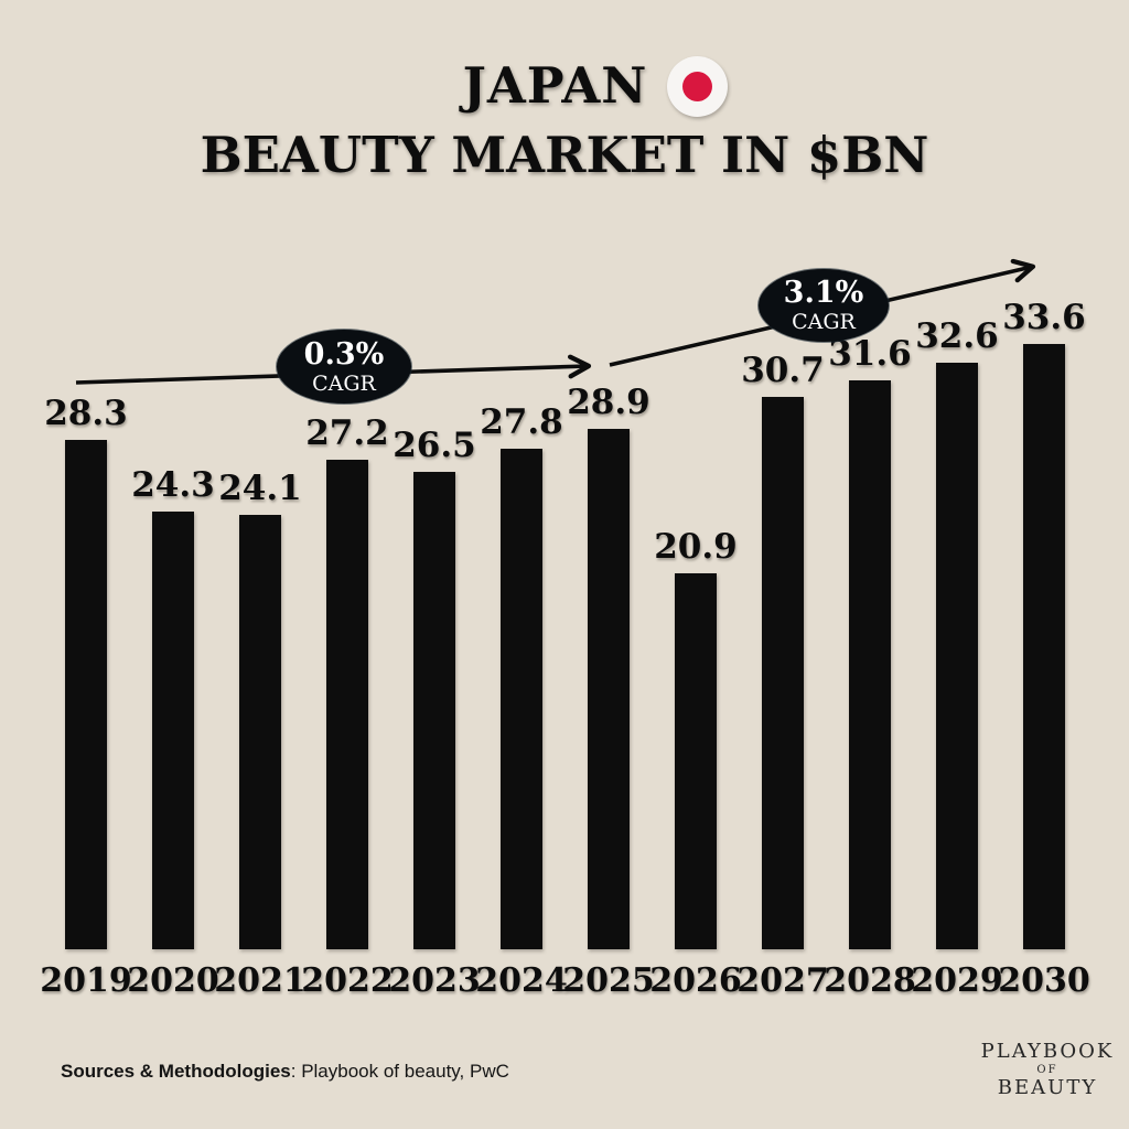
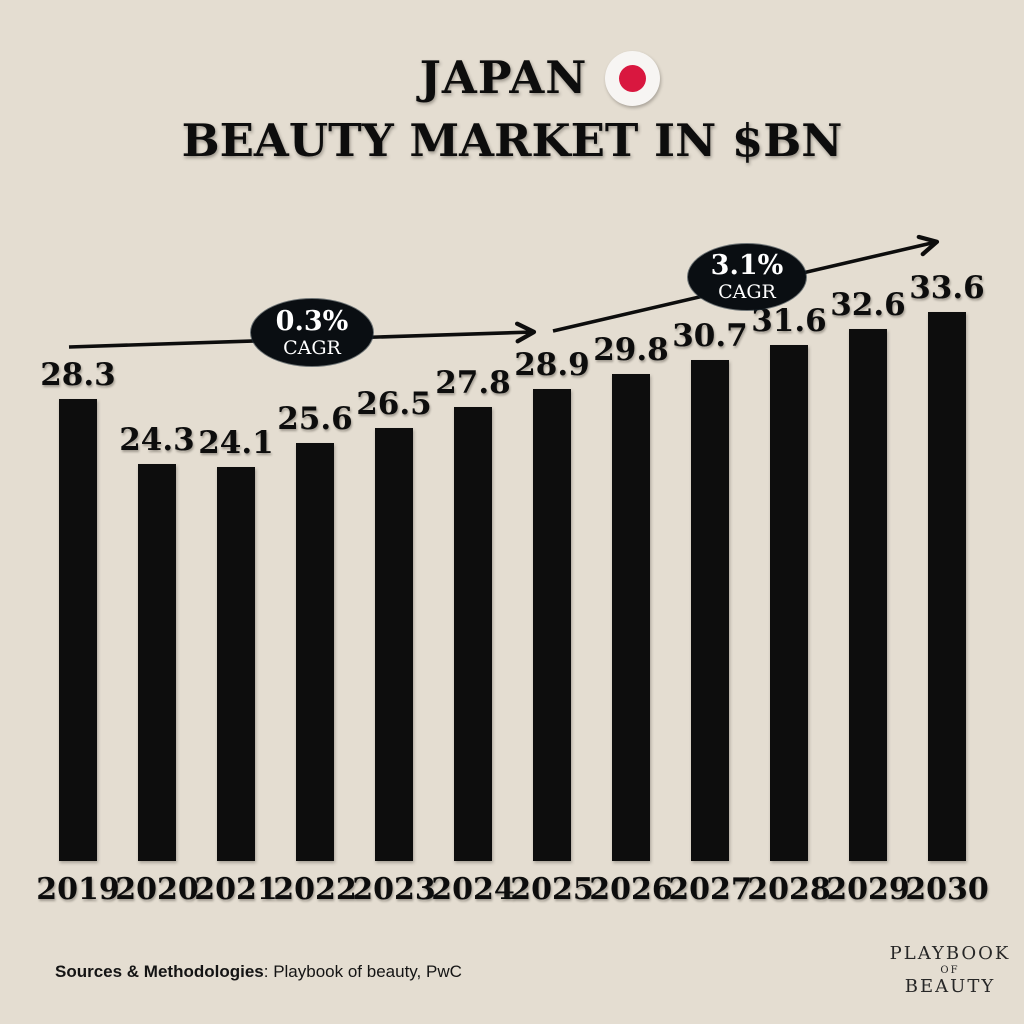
2022: 27.2 -> 25.6
2026: 20.9 -> 29.8
